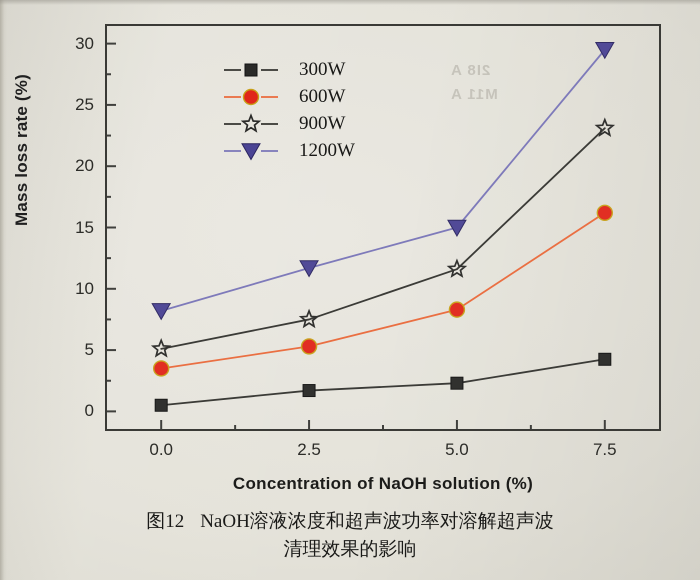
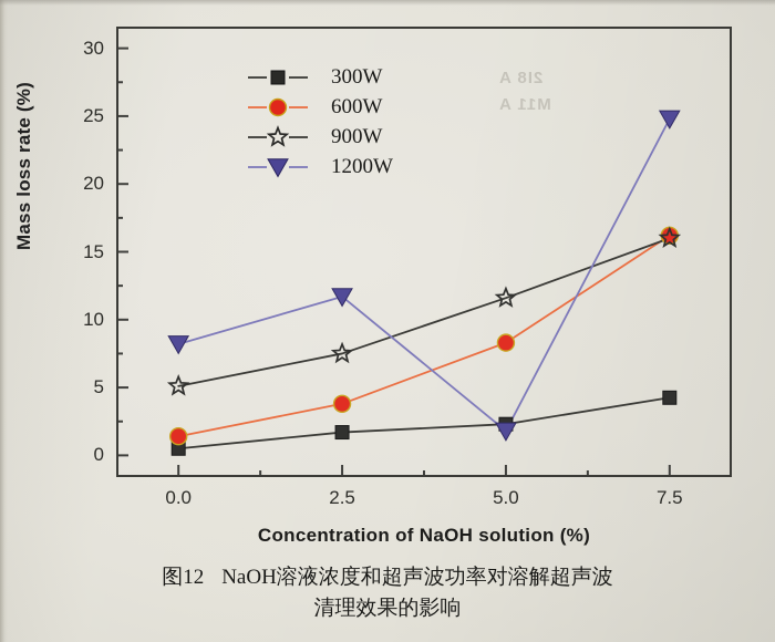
600W/0.0: 3.5 -> 1.4
600W/2.5: 5.3 -> 3.8
1200W/5.0: 15.0 -> 1.8
900W/7.5: 23.1 -> 16.0
1200W/7.5: 29.5 -> 24.8
